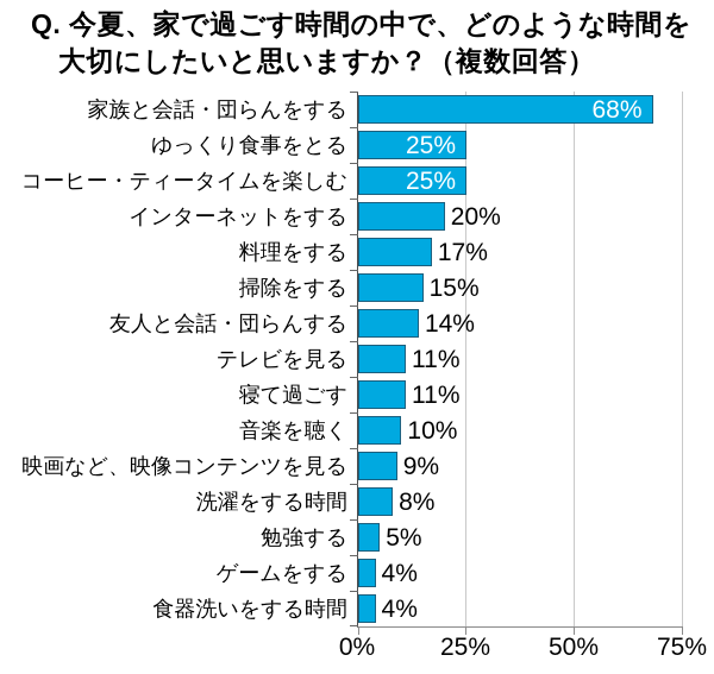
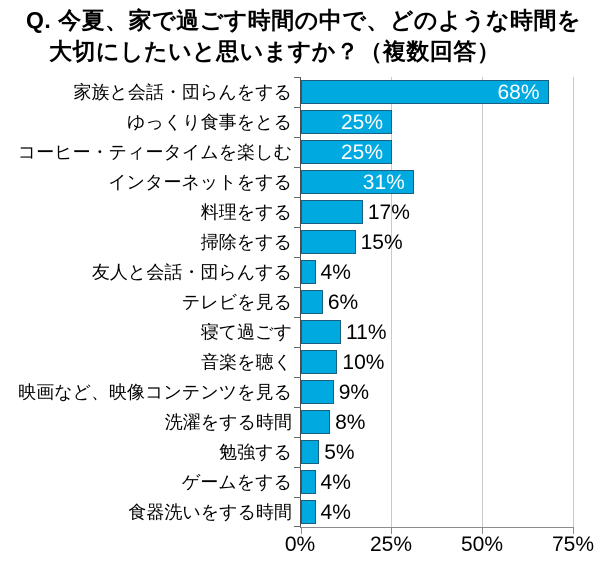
インターネットをする: 20% -> 31%
友人と会話・団らんする: 14% -> 4%
テレビを見る: 11% -> 6%
